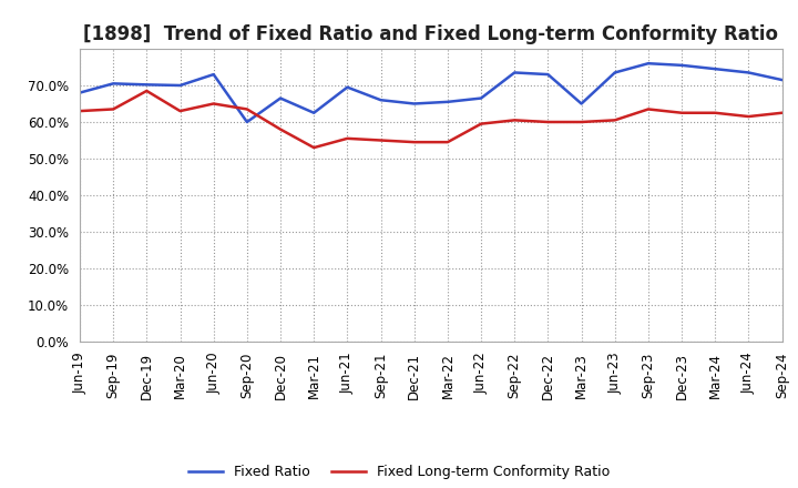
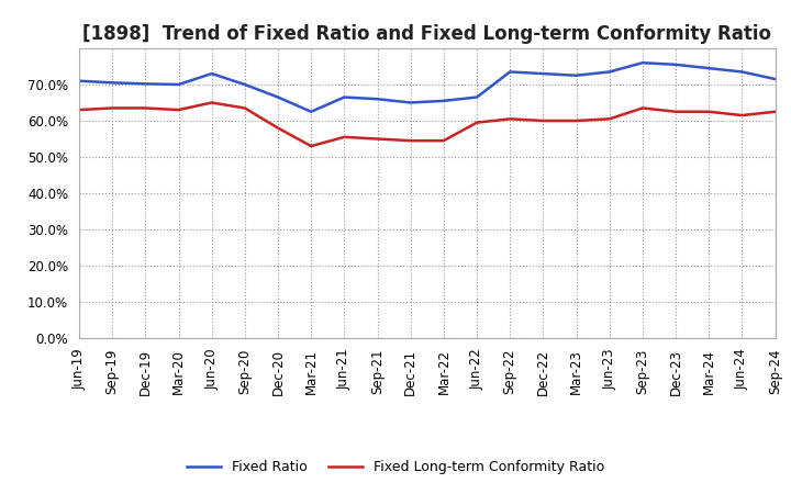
Fixed Ratio/Jun-19: 68.0% -> 71.0%
Fixed Long-term Conformity Ratio/Dec-19: 68.5% -> 63.5%
Fixed Ratio/Sep-20: 60.0% -> 70.0%
Fixed Ratio/Jun-21: 69.5% -> 66.5%
Fixed Ratio/Mar-23: 65.0% -> 72.5%
